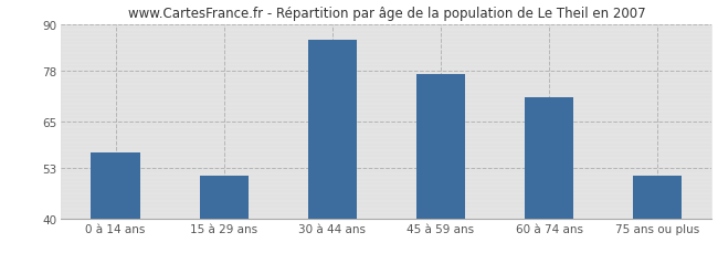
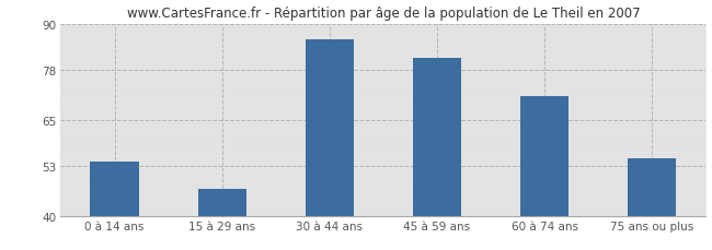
0 à 14 ans: 57 -> 54
15 à 29 ans: 51 -> 47
45 à 59 ans: 77 -> 81
75 ans ou plus: 51 -> 55
